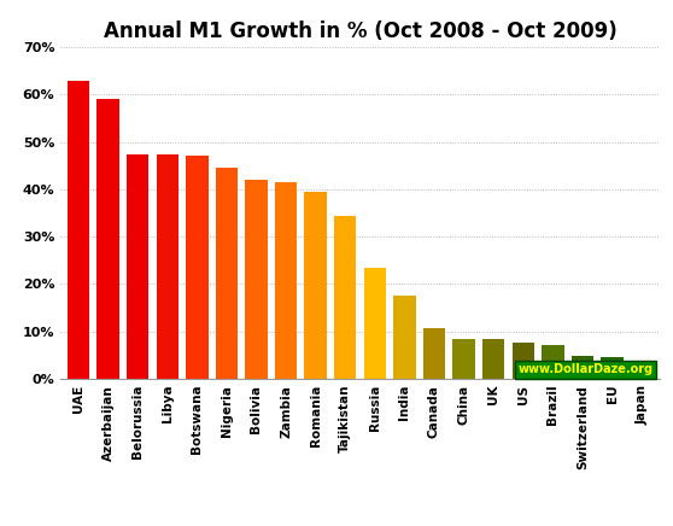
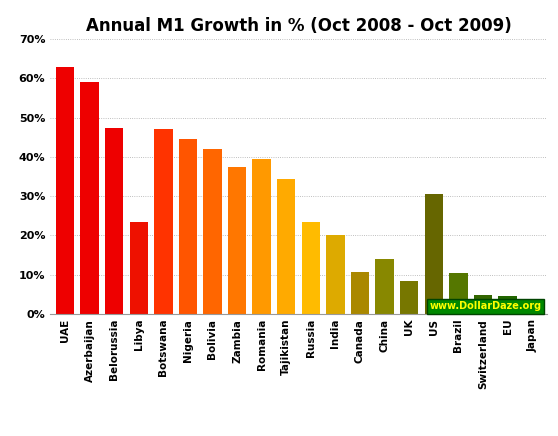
Libya: 47.5% -> 23.5%
Zambia: 41.5% -> 37.5%
India: 17.5% -> 20.0%
China: 8.5% -> 14.0%
US: 7.5% -> 30.5%
Brazil: 7.0% -> 10.5%
